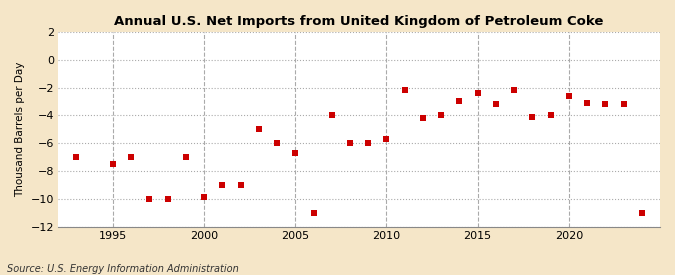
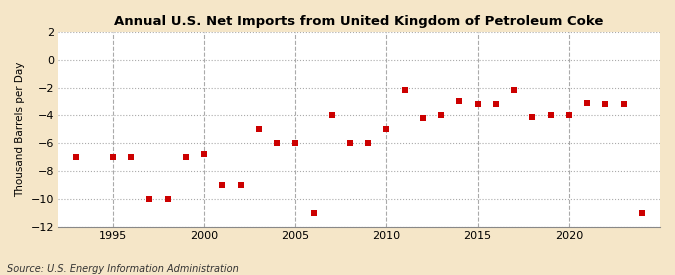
1995: -7.5 -> -7.0
2000: -9.9 -> -6.8
2005: -6.7 -> -6.0
2010: -5.7 -> -5.0
2015: -2.4 -> -3.2
2020: -2.6 -> -4.0
